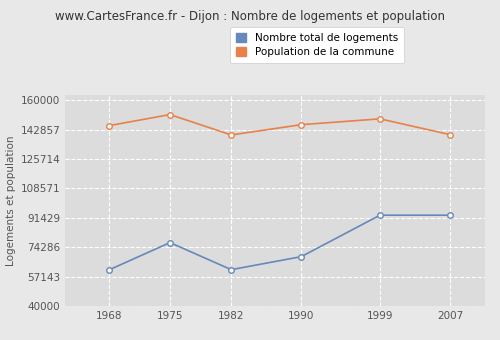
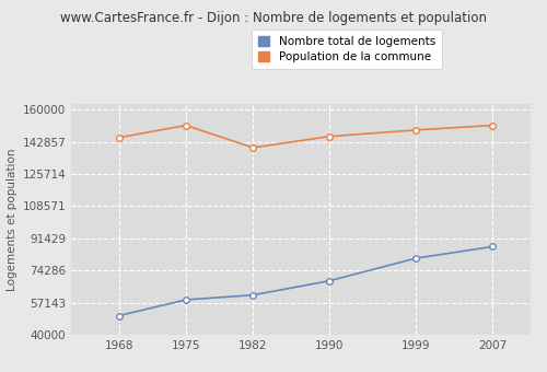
Nombre total de logements/1968: 61000 -> 50000
Nombre total de logements/1975: 77000 -> 59000
Nombre total de logements/1999: 93000 -> 81000
Nombre total de logements/2007: 93000 -> 87000
Population de la commune/2007: 140000 -> 152000
